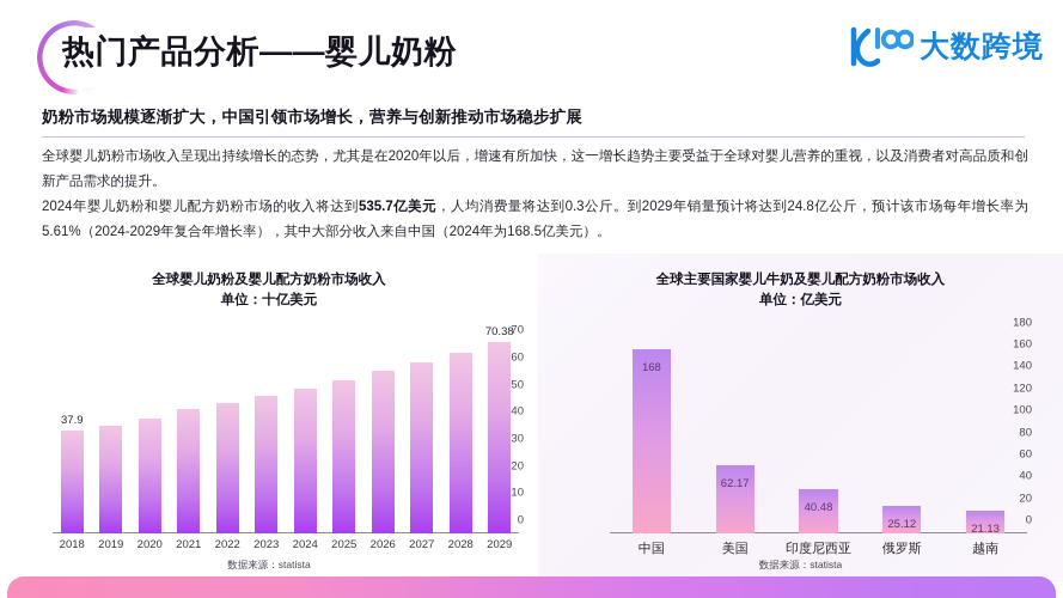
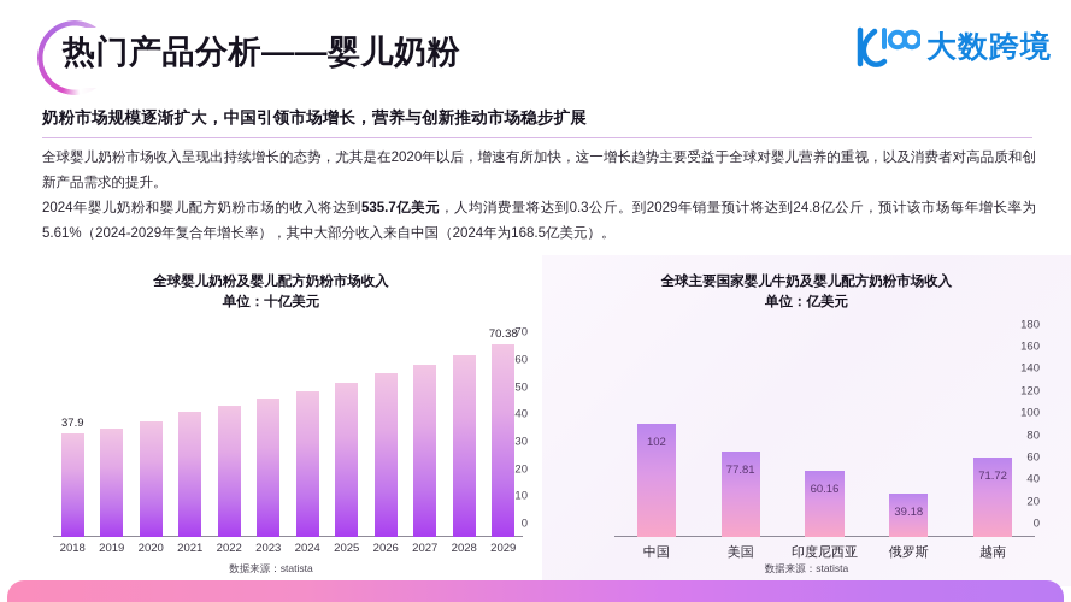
全球主要国家婴儿牛奶及婴儿配方奶粉市场收入/中国: 168 -> 102
全球主要国家婴儿牛奶及婴儿配方奶粉市场收入/美国: 62.17 -> 77.81
全球主要国家婴儿牛奶及婴儿配方奶粉市场收入/印度尼西亚: 40.48 -> 60.16
全球主要国家婴儿牛奶及婴儿配方奶粉市场收入/俄罗斯: 25.12 -> 39.18
全球主要国家婴儿牛奶及婴儿配方奶粉市场收入/越南: 21.13 -> 71.72
